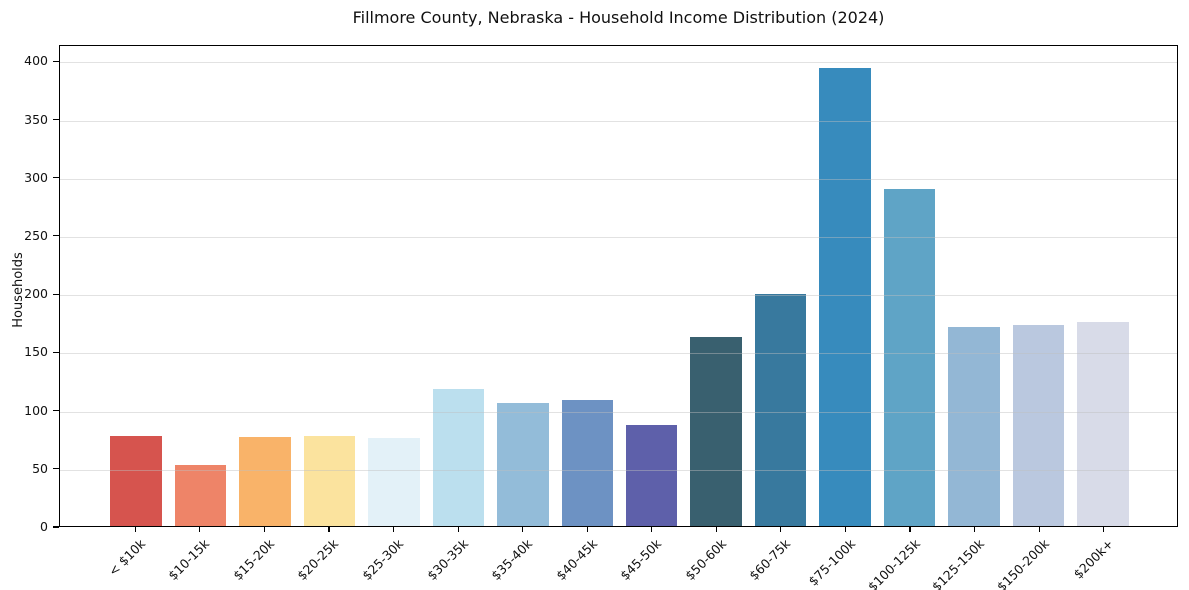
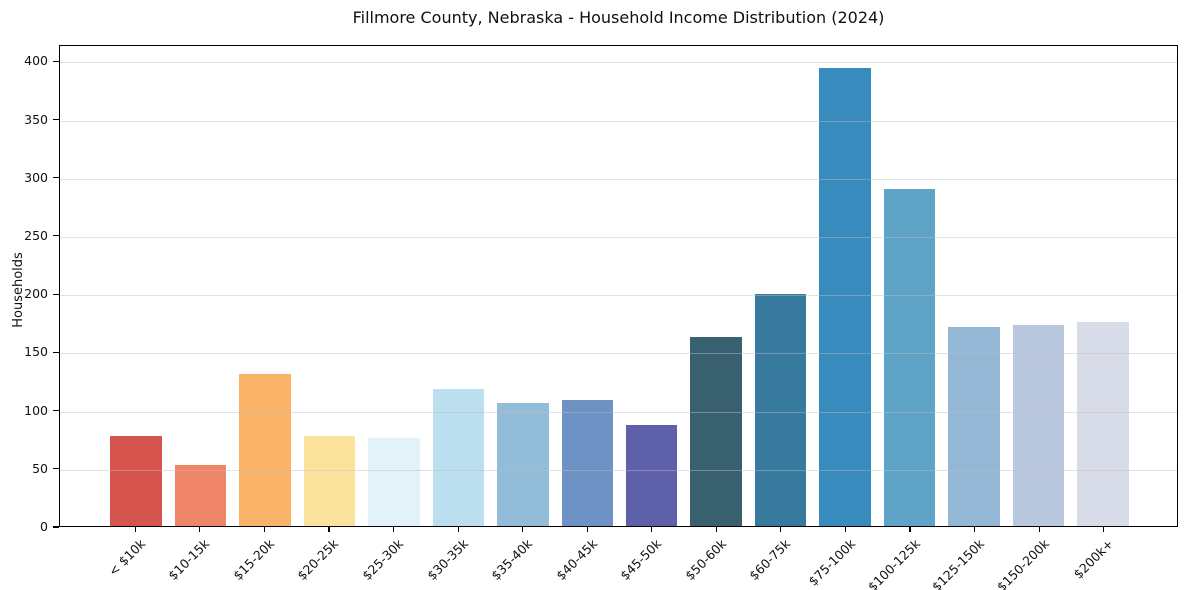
$15-20k: 77 -> 131
